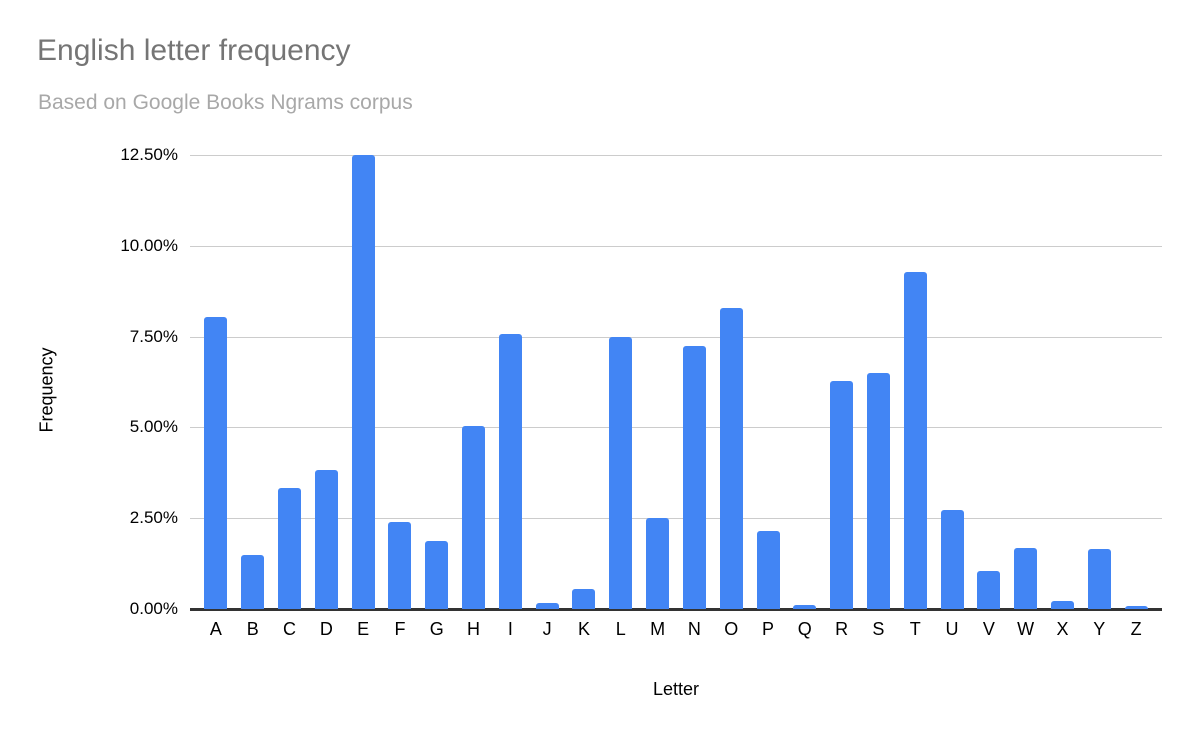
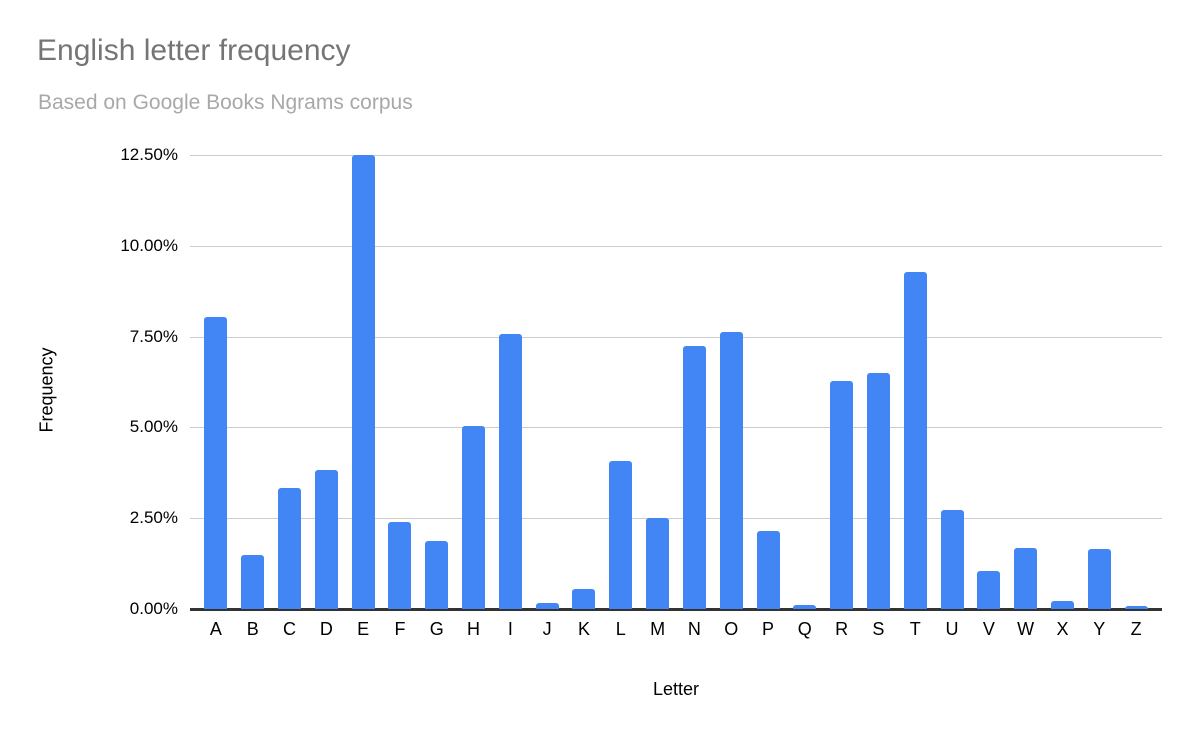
L: 7.5% -> 4.1%
O: 8.3% -> 7.6%
